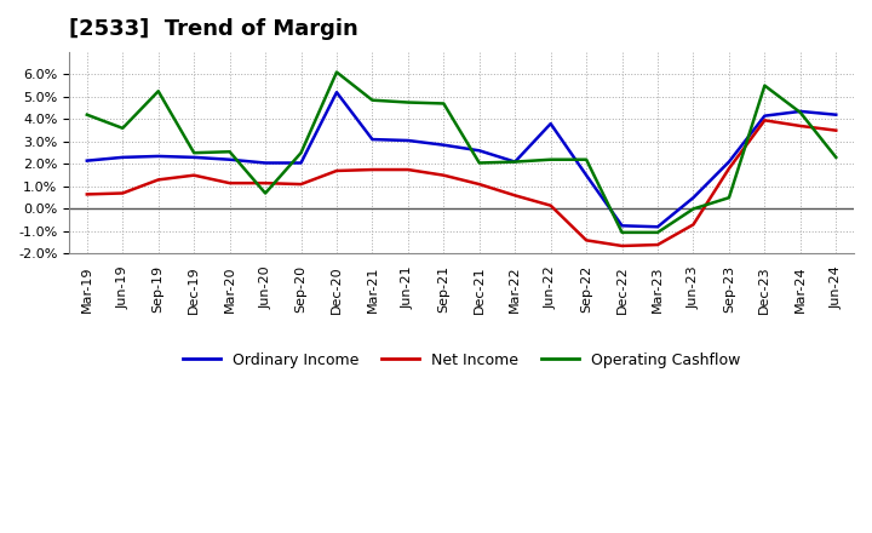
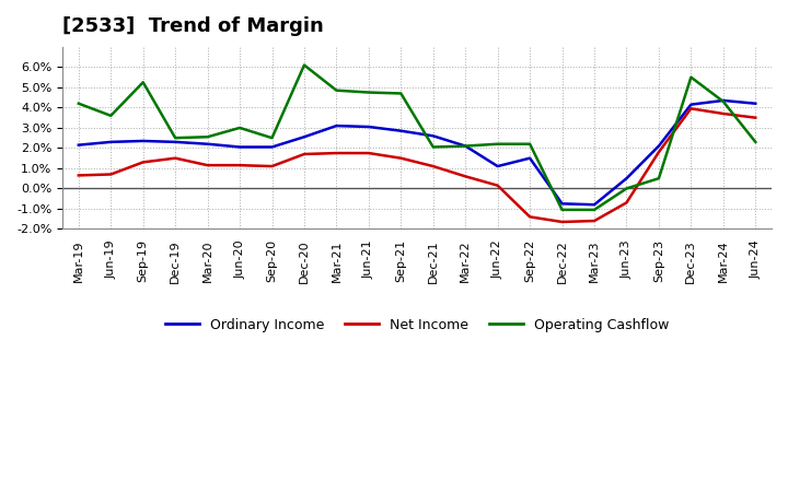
Operating Cashflow/Jun-20: 0.7% -> 3.0%
Ordinary Income/Dec-20: 5.2% -> 2.5%
Ordinary Income/Jun-22: 3.8% -> 1.1%
